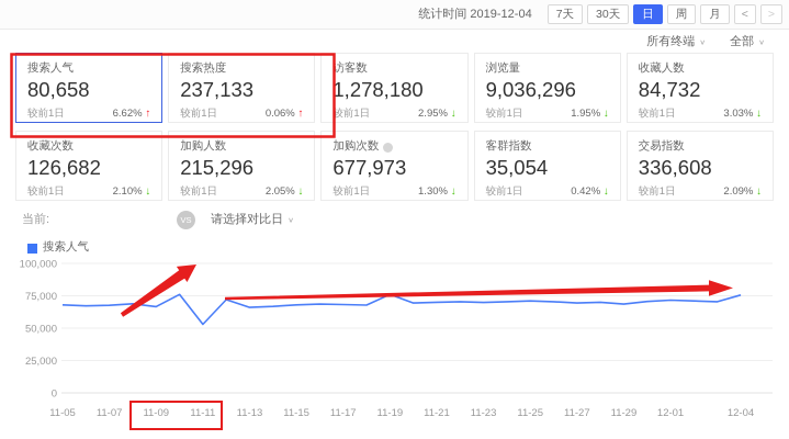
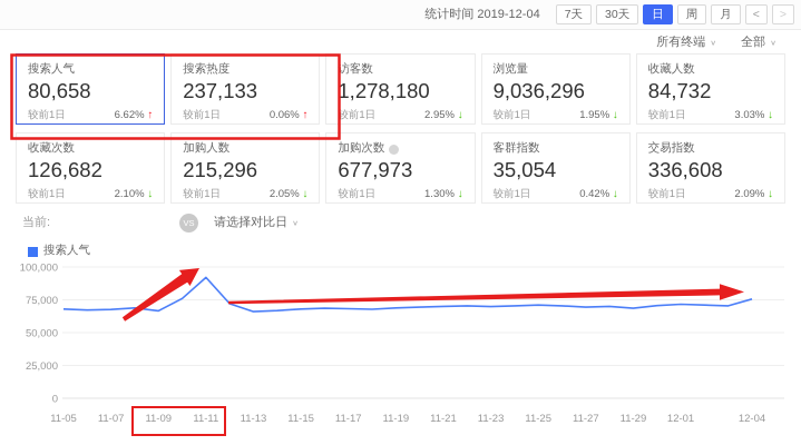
11-11: 53000 -> 92000
11-19: 76000 -> 69000
